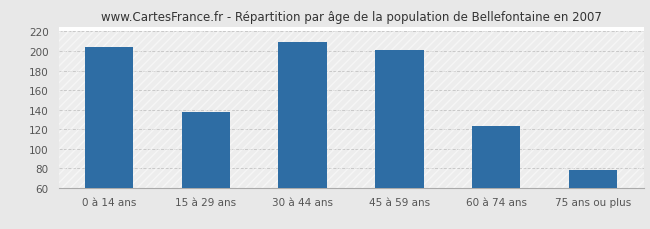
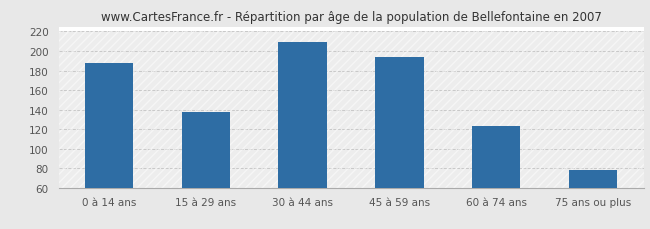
0 à 14 ans: 204 -> 188
45 à 59 ans: 201 -> 194
